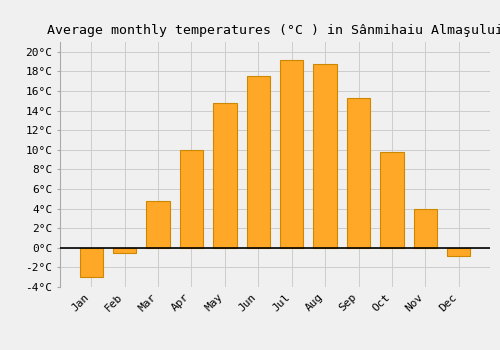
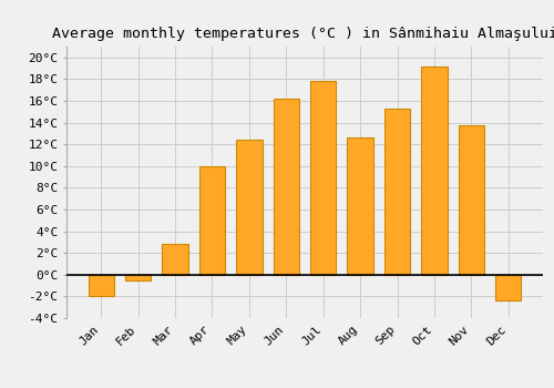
Jan: -3.0°C -> -2.0°C
Mar: 4.8°C -> 2.8°C
May: 14.8°C -> 12.4°C
Jun: 17.5°C -> 16.2°C
Jul: 19.2°C -> 17.8°C
Aug: 18.8°C -> 12.6°C
Oct: 9.8°C -> 19.2°C
Nov: 4.0°C -> 13.8°C
Dec: -0.8°C -> -2.4°C
